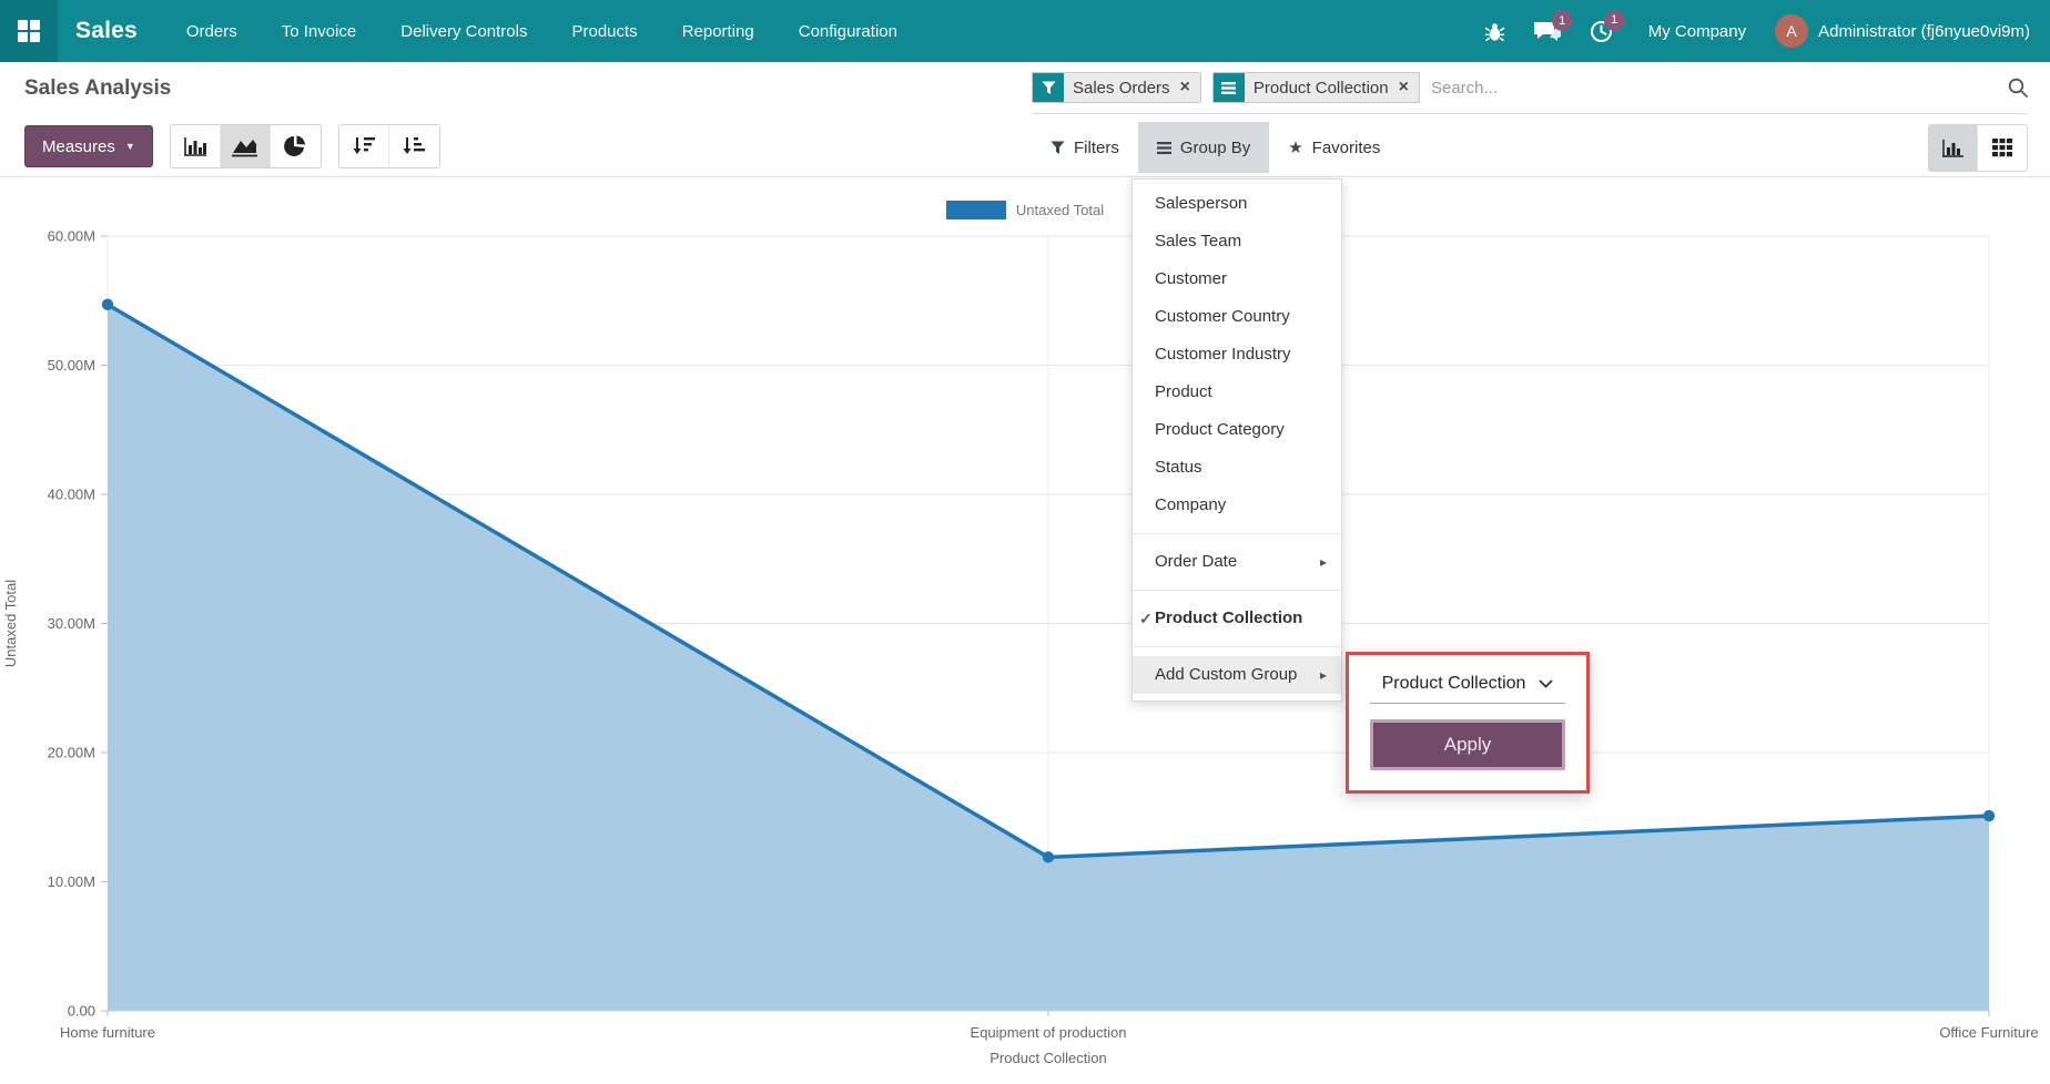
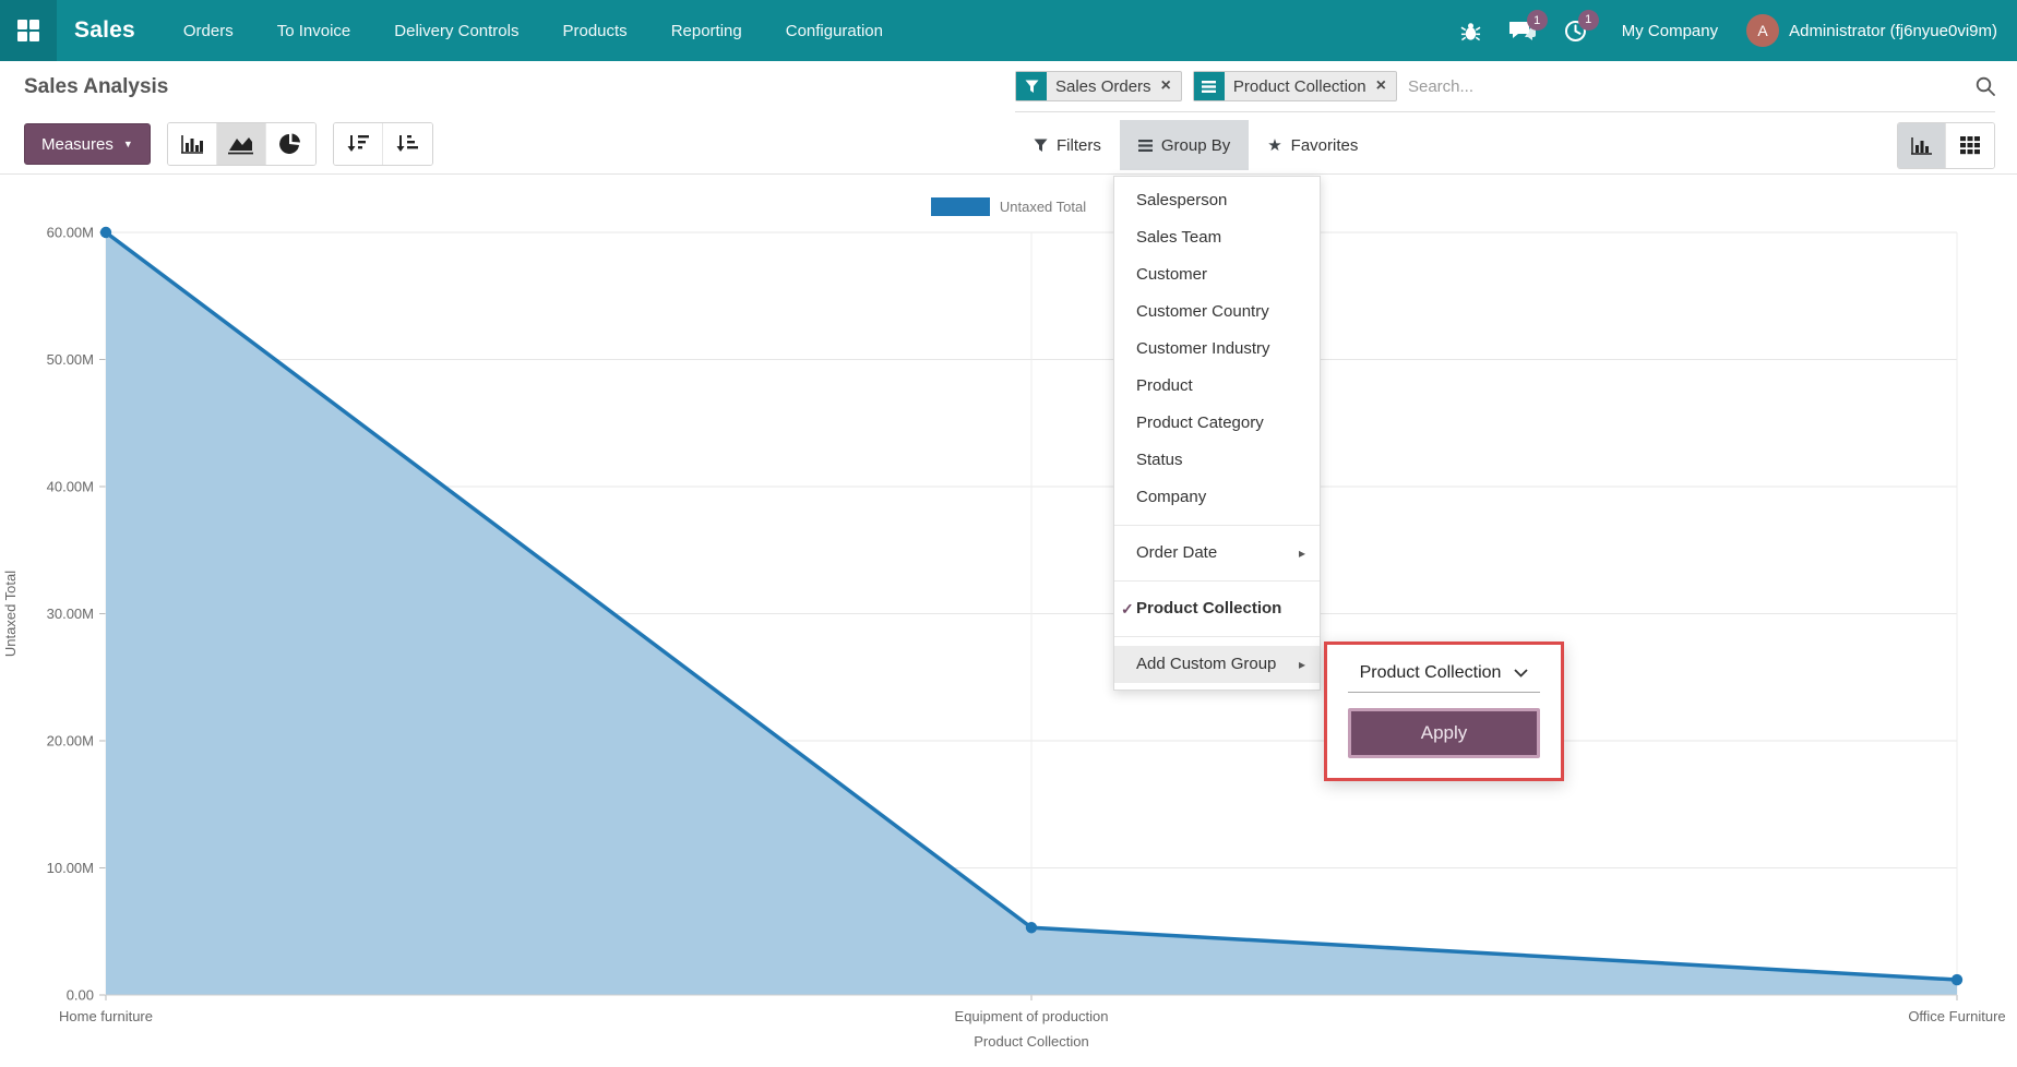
Home furniture: 54.7M -> 60.0M
Equipment of production: 11.9M -> 5.3M
Office Furniture: 15.1M -> 1.2M
